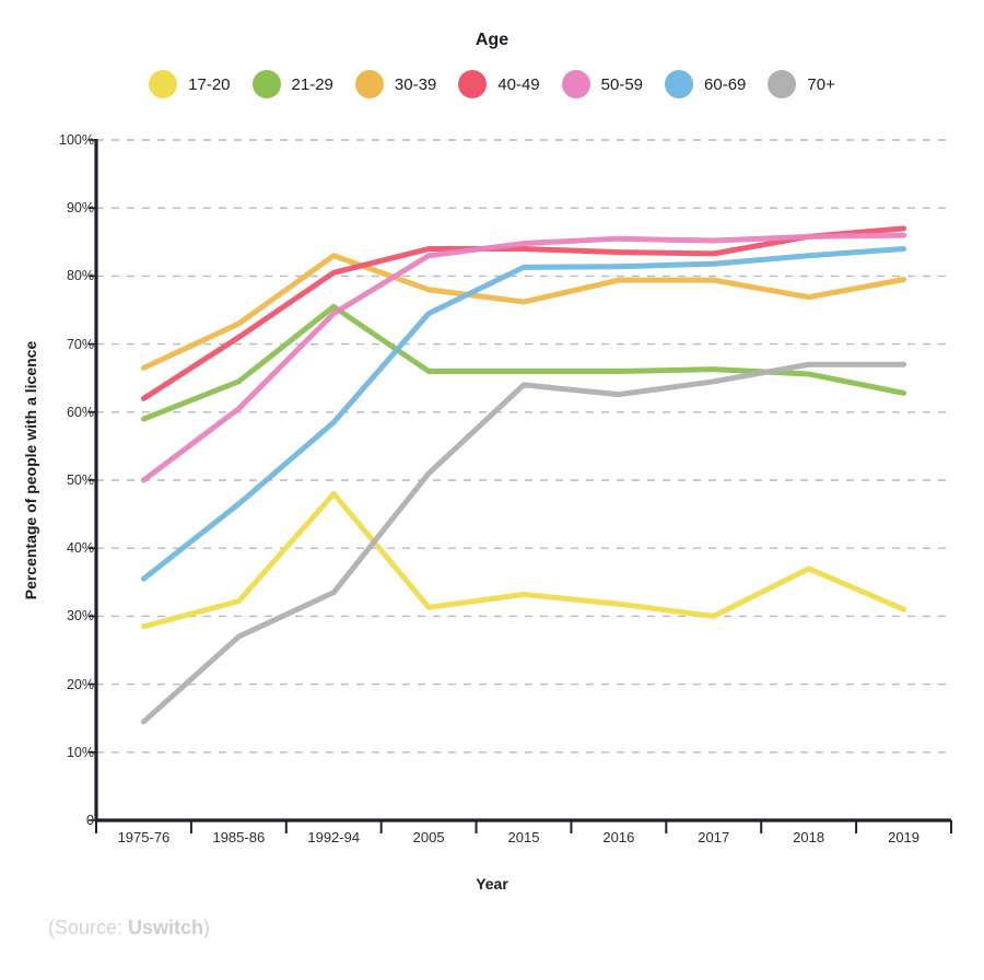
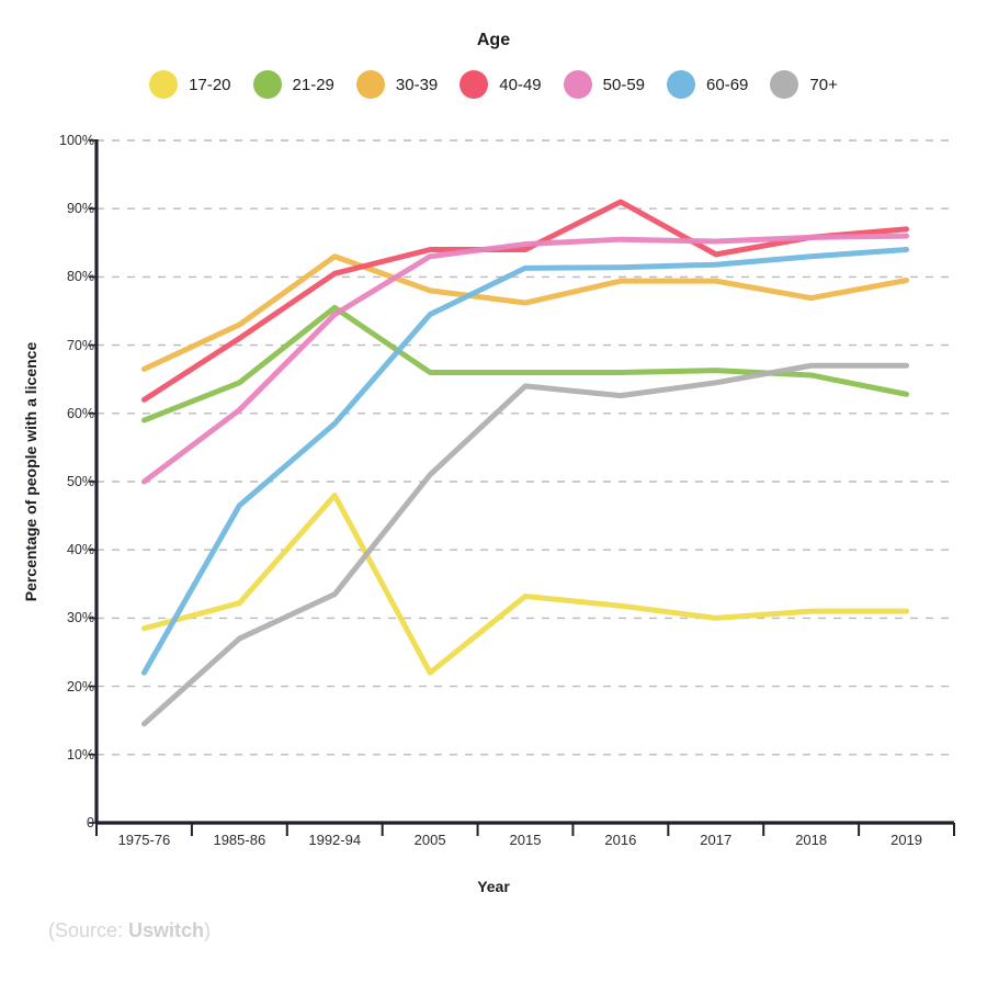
60-69/1975-76: 36% -> 22%
17-20/2005: 31% -> 22%
40-49/2016: 84% -> 91%
17-20/2018: 37% -> 31%
